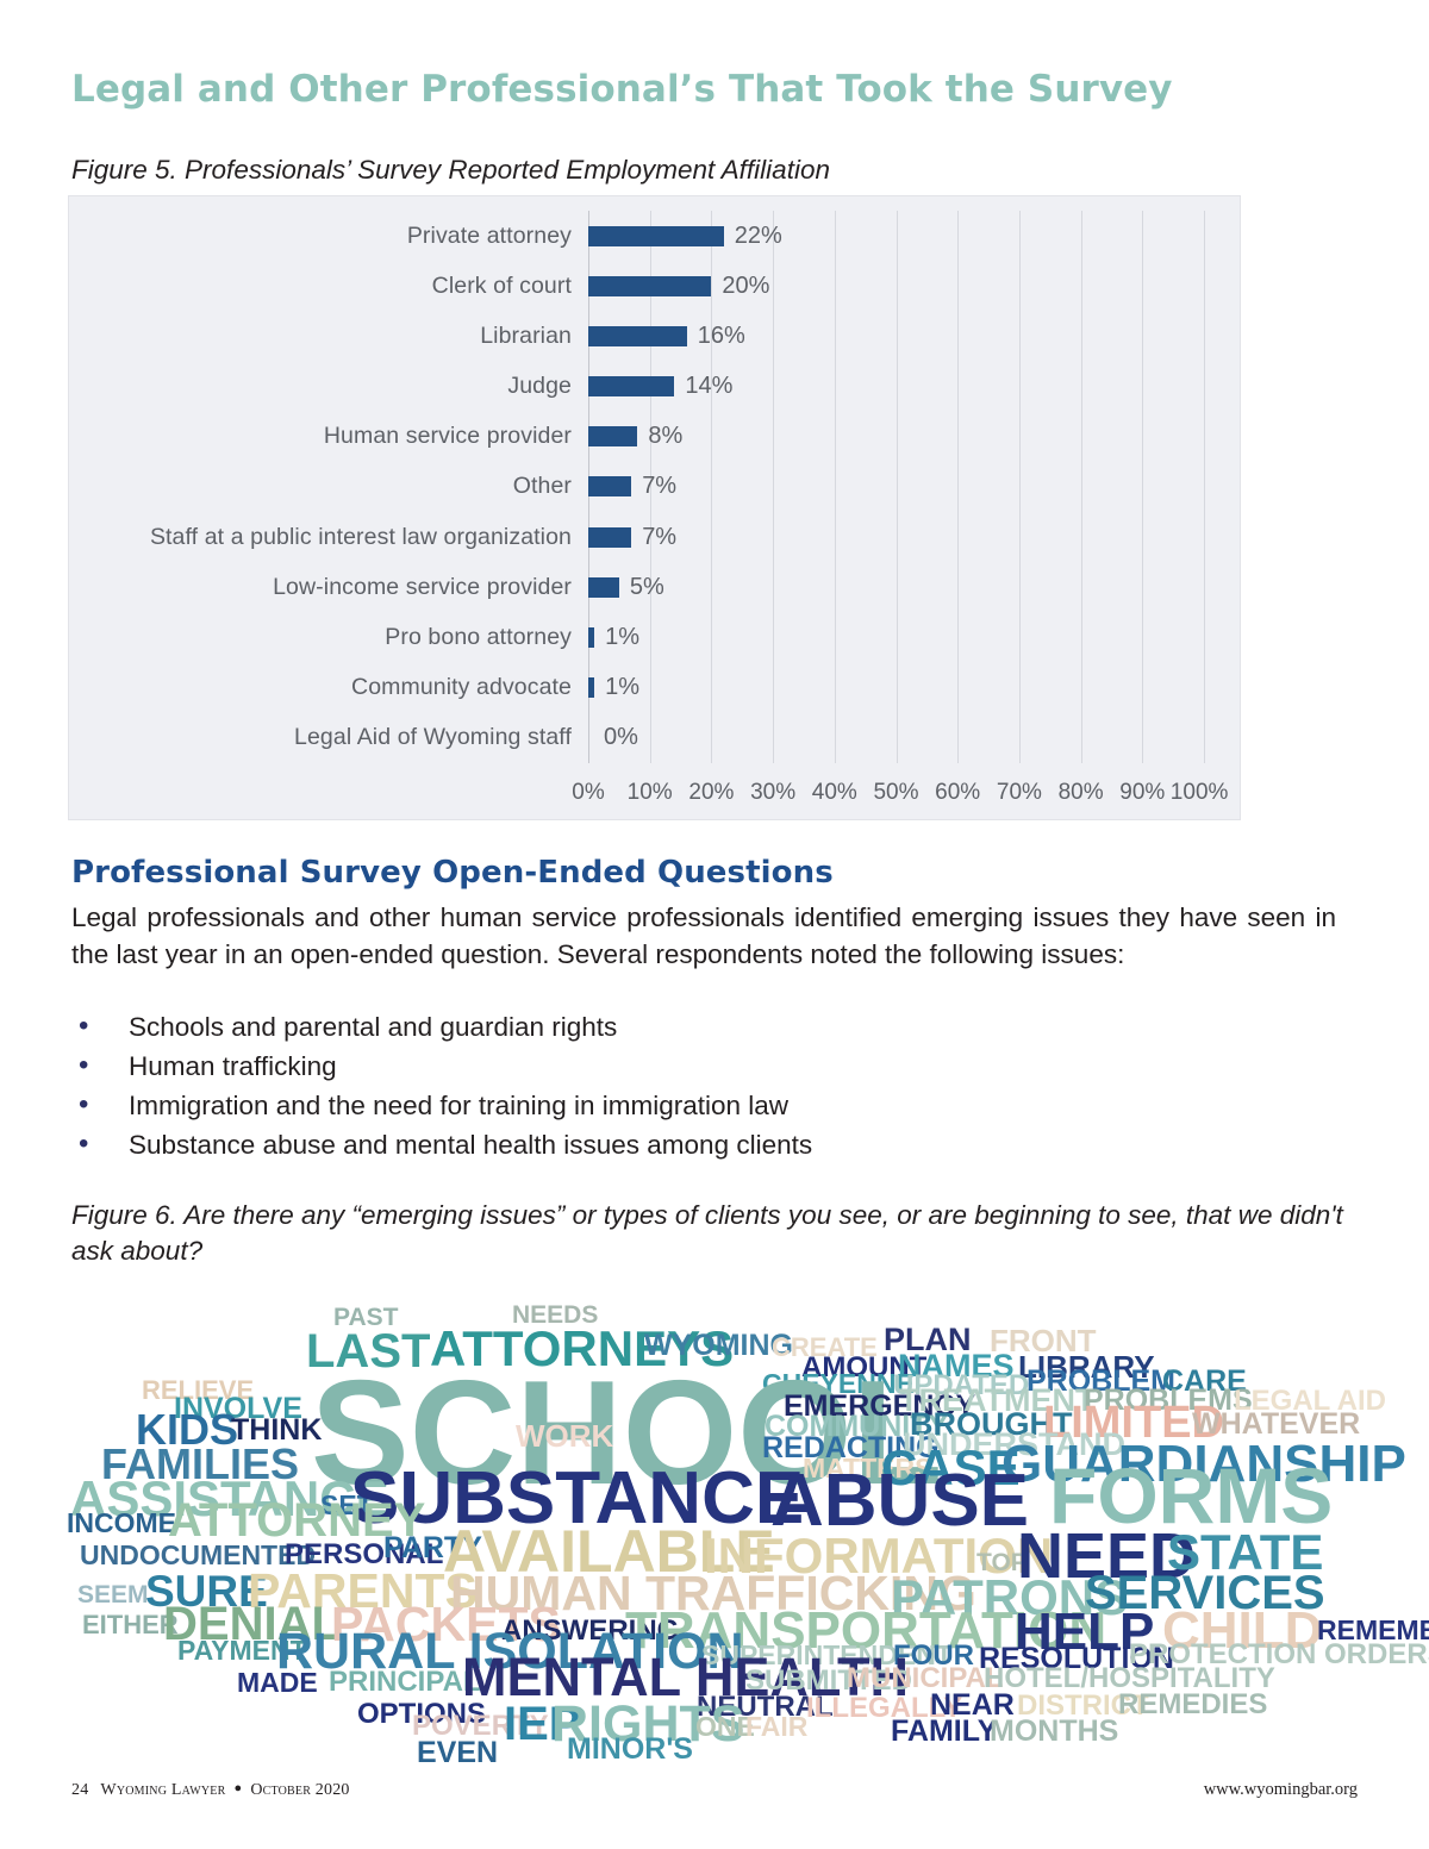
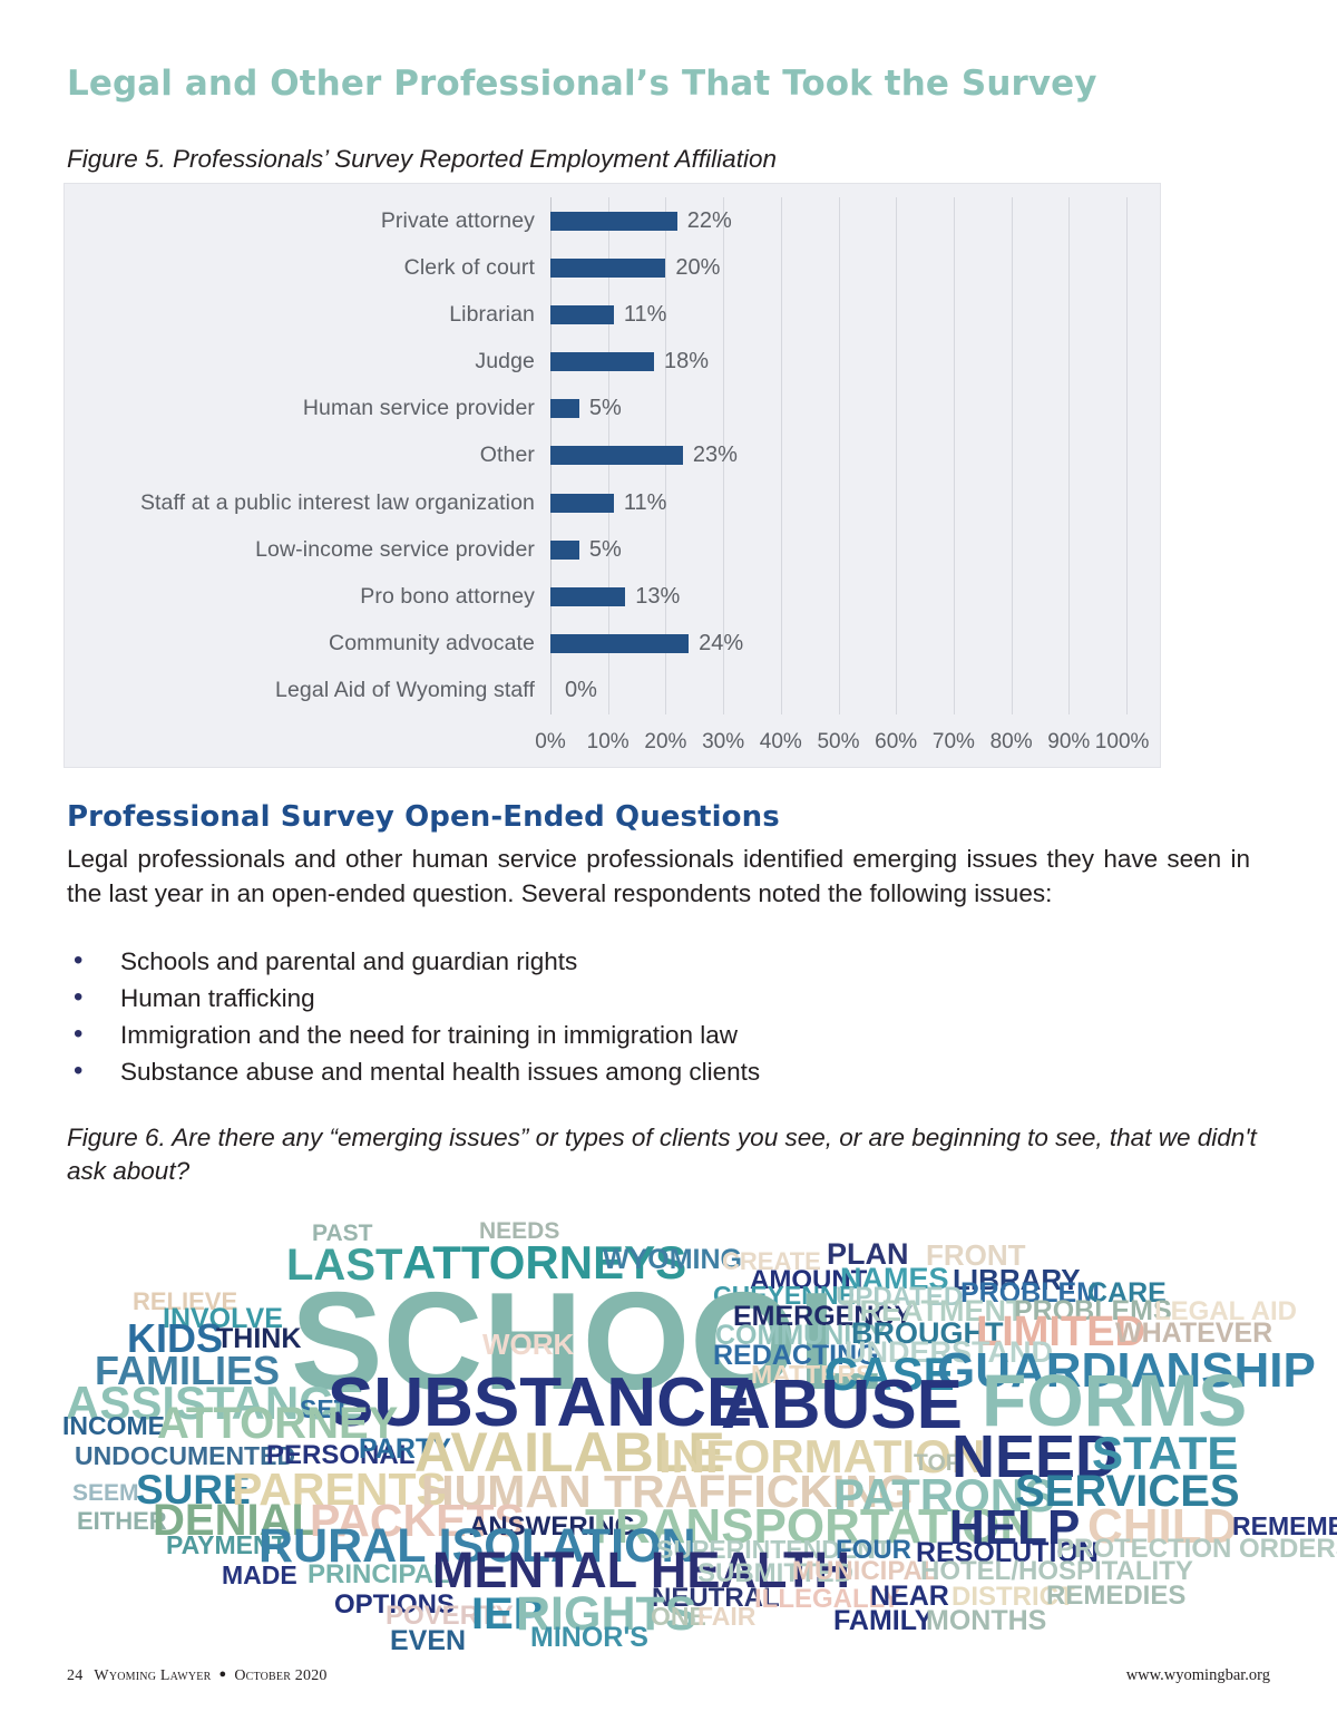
Librarian: 16% -> 11%
Judge: 14% -> 18%
Human service provider: 8% -> 5%
Other: 7% -> 23%
Staff at a public interest law organization: 7% -> 11%
Pro bono attorney: 1% -> 13%
Community advocate: 1% -> 24%
